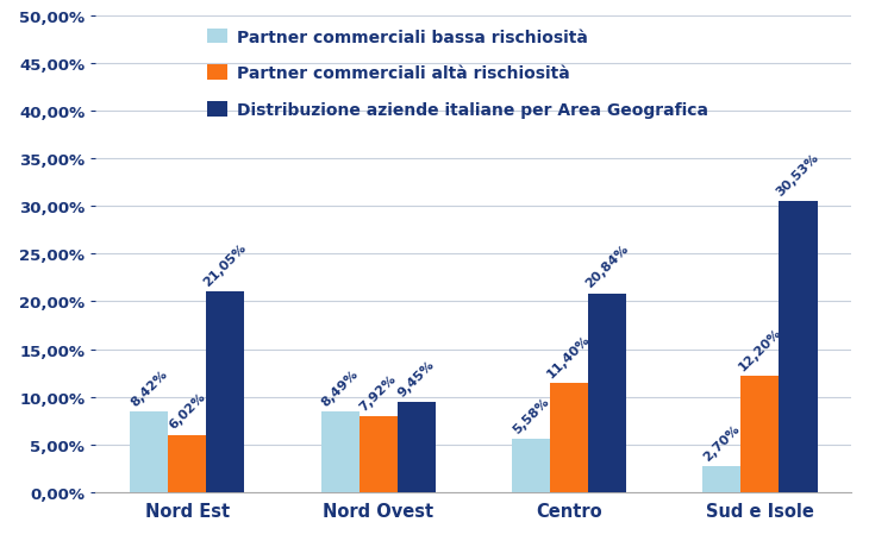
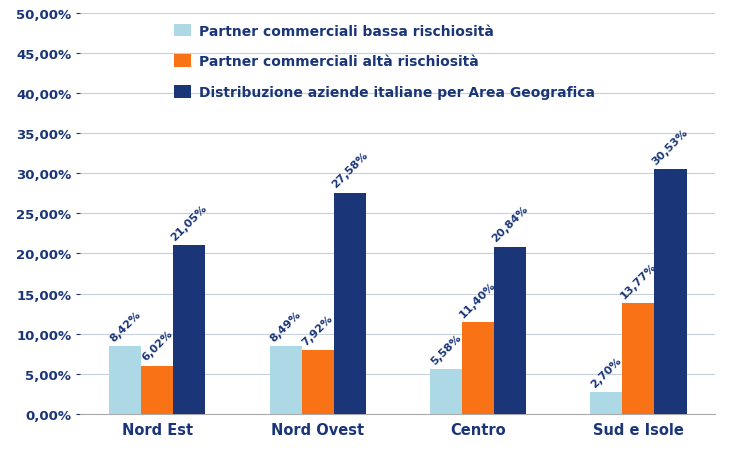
Distribuzione aziende italiane per Area Geografica/Nord Ovest: 9,45% -> 27,58%
Partner commerciali altà rischiosità/Sud e Isole: 12,20% -> 13,77%
